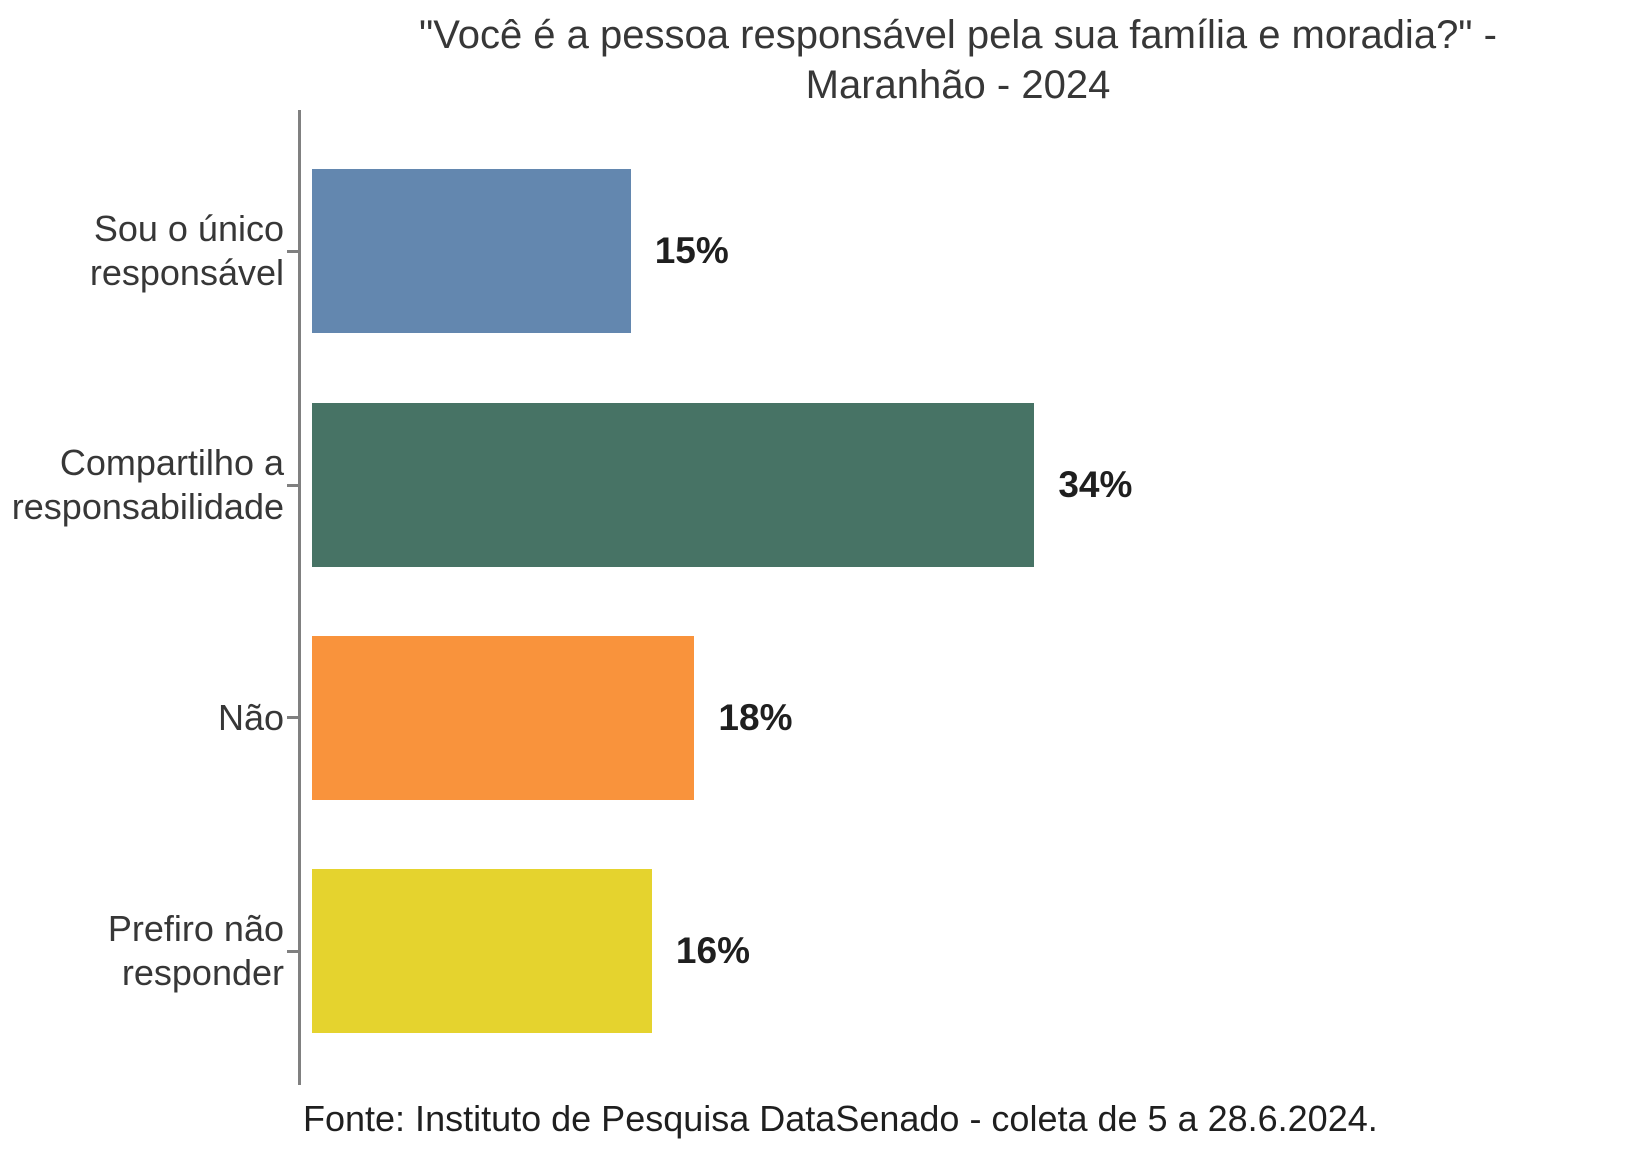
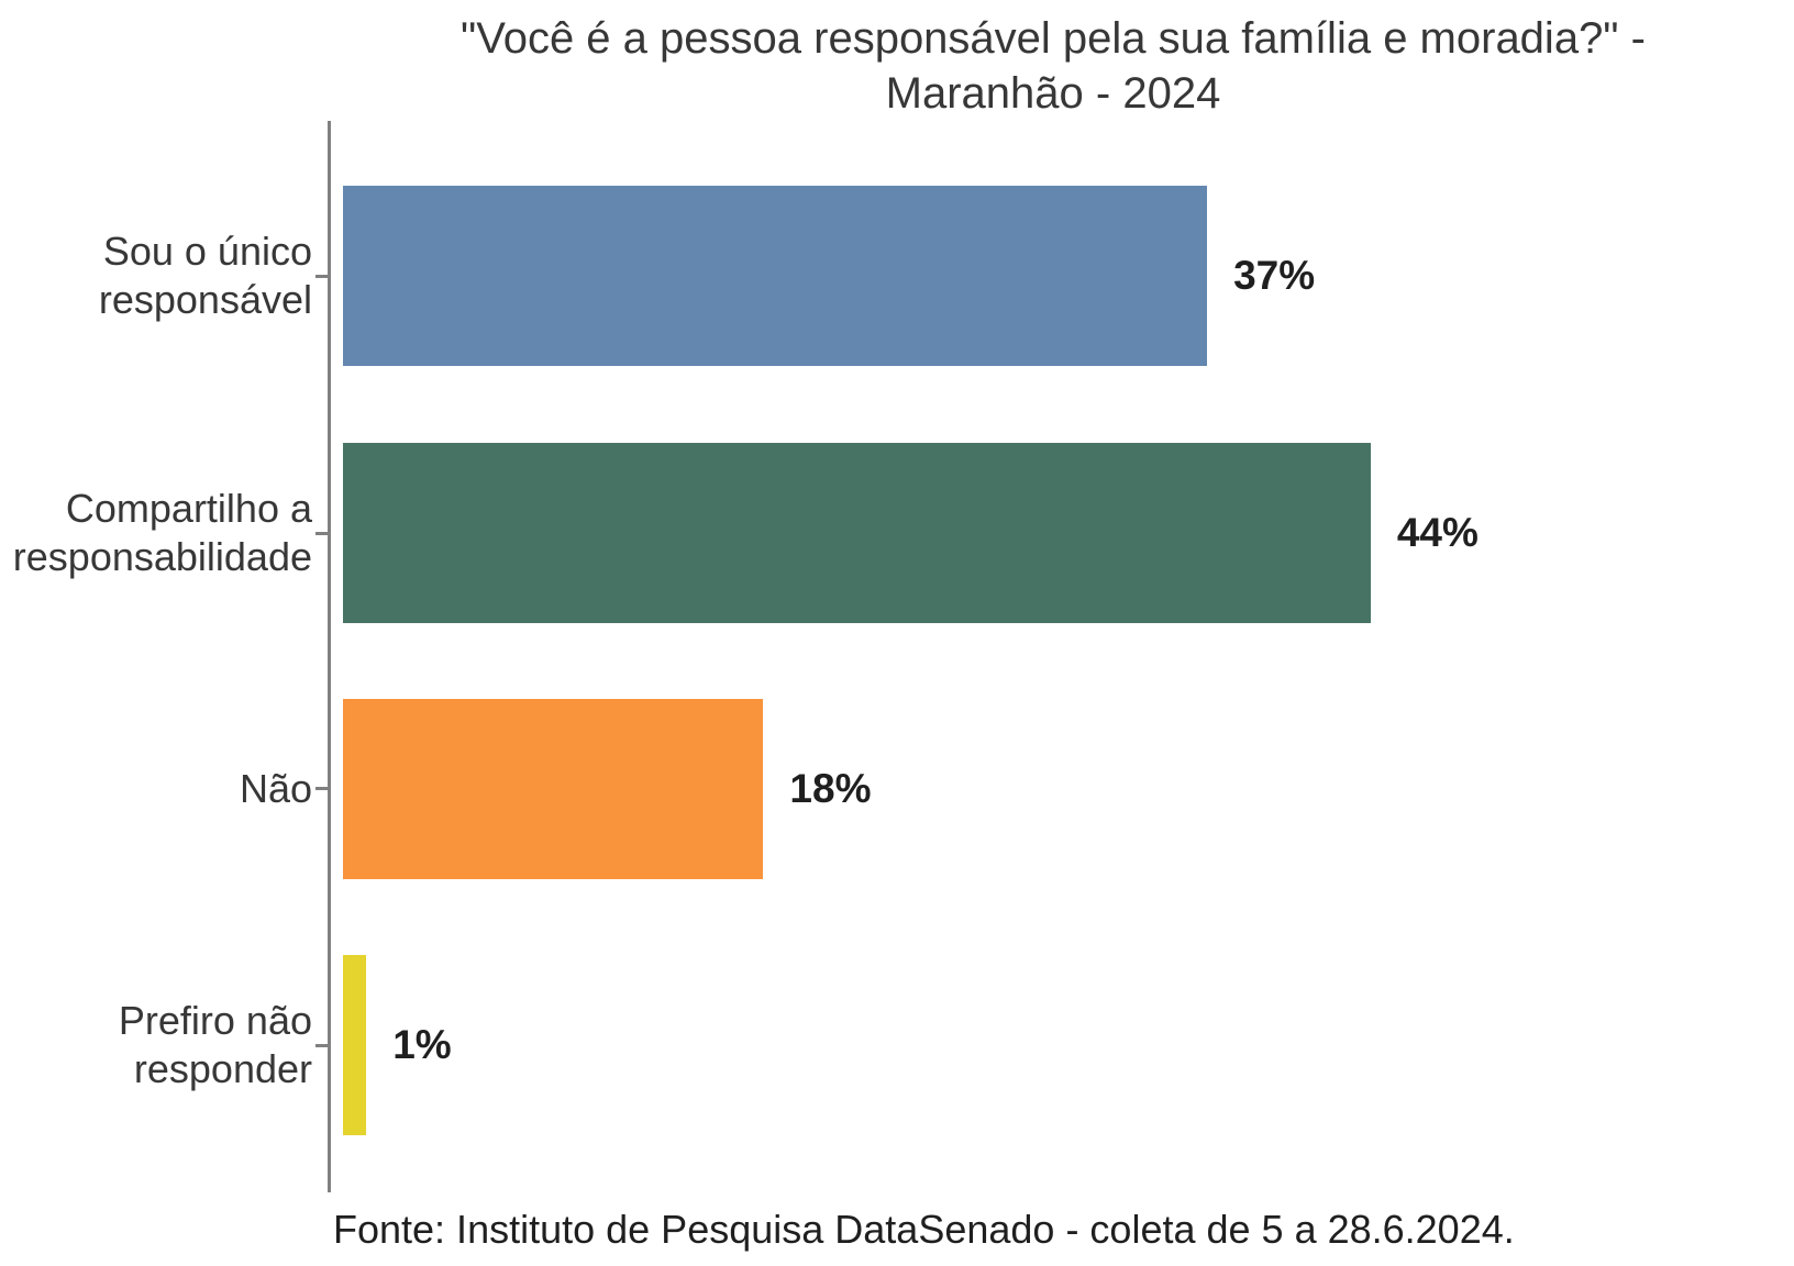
Sou o único responsável: 15% -> 37%
Compartilho a responsabilidade: 34% -> 44%
Prefiro não responder: 16% -> 1%
